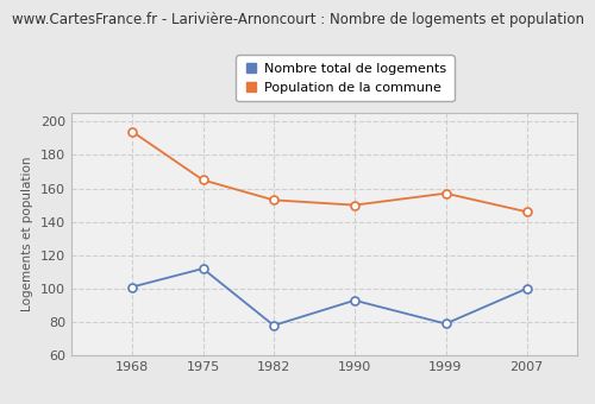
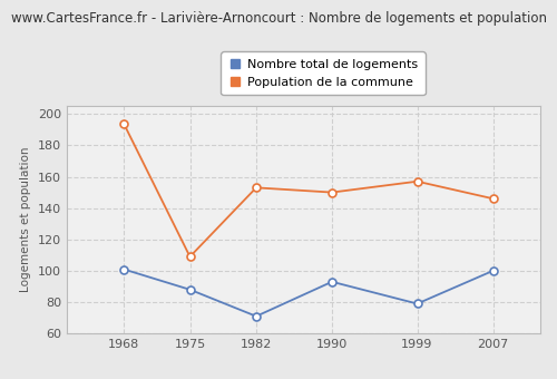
Nombre total de logements/1975: 112 -> 88
Population de la commune/1975: 165 -> 109
Nombre total de logements/1982: 78 -> 71
